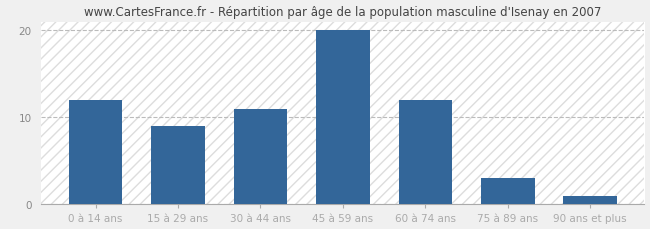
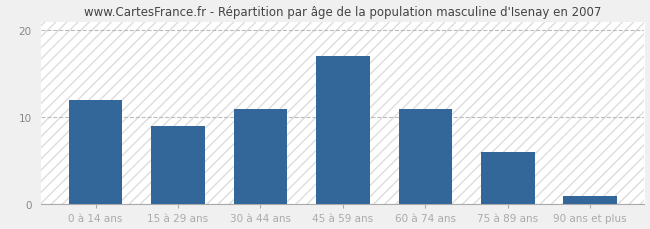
45 à 59 ans: 20 -> 17
60 à 74 ans: 12 -> 11
75 à 89 ans: 3 -> 6
